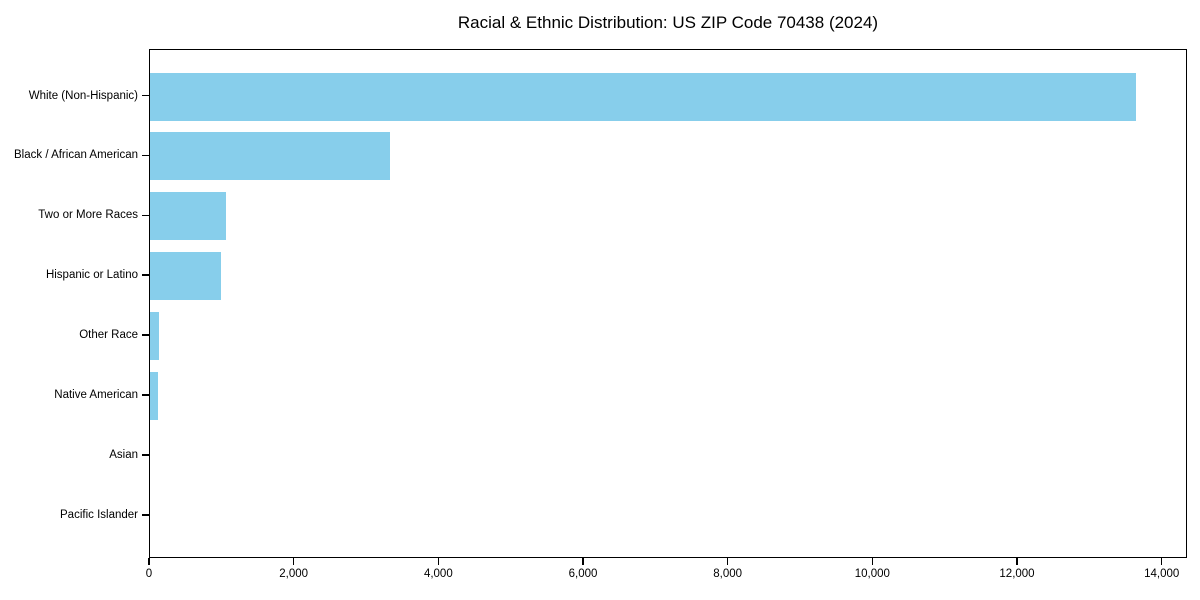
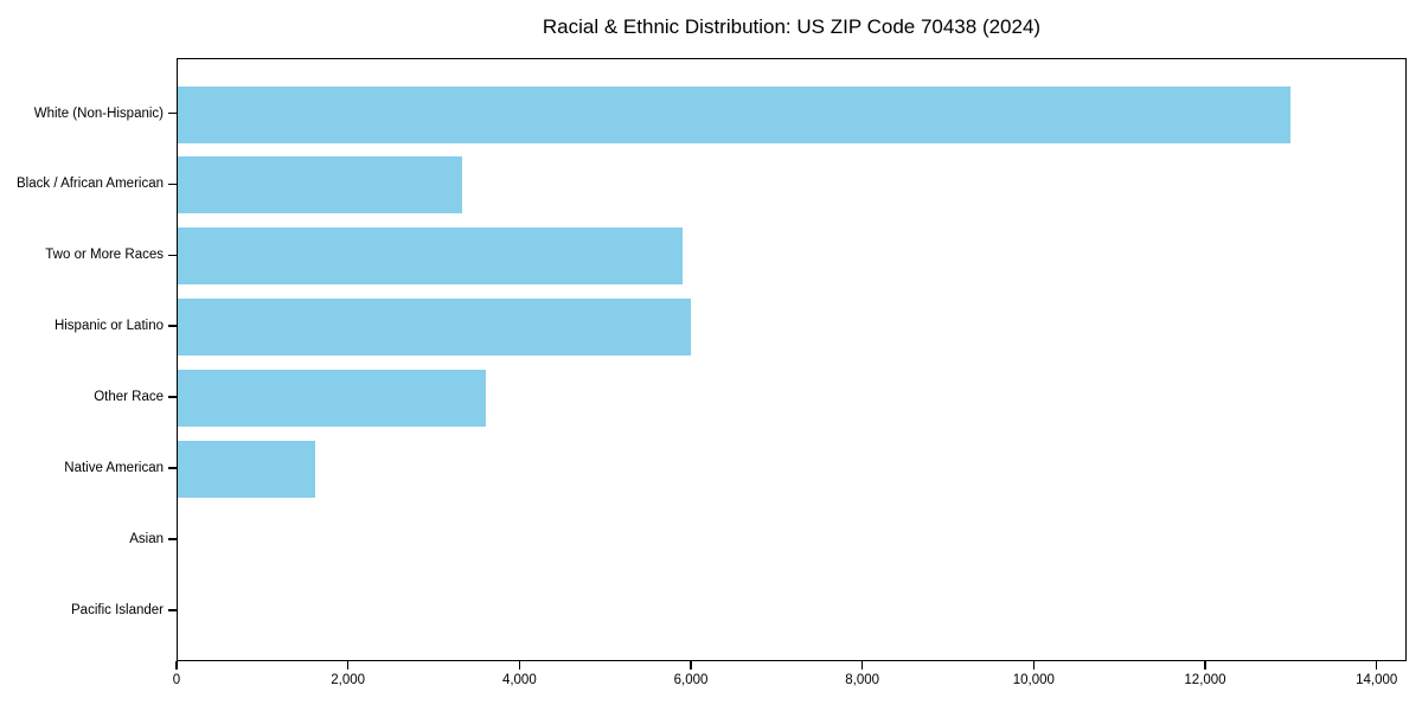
White (Non-Hispanic): 13700 -> 13000
Two or More Races: 1000 -> 5900
Hispanic or Latino: 1000 -> 6000
Other Race: 100 -> 3600
Native American: 100 -> 1600
